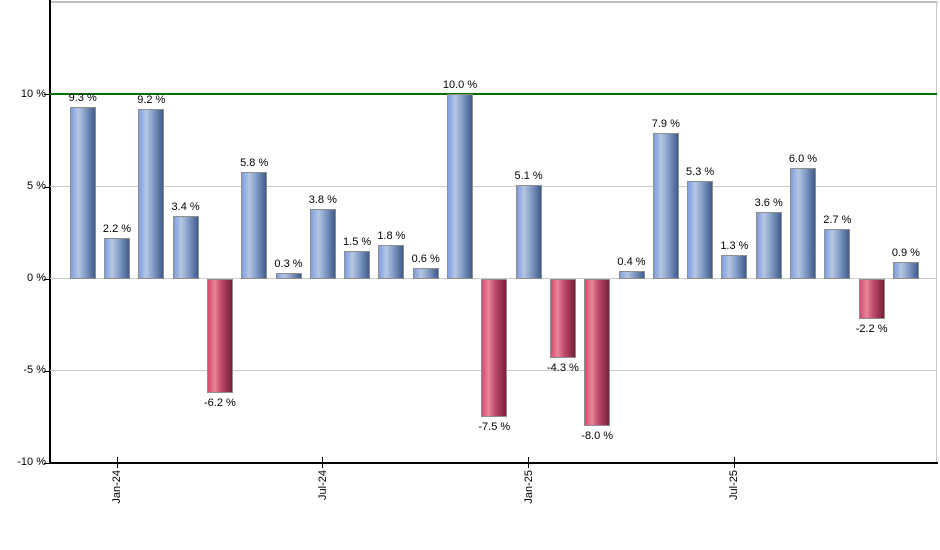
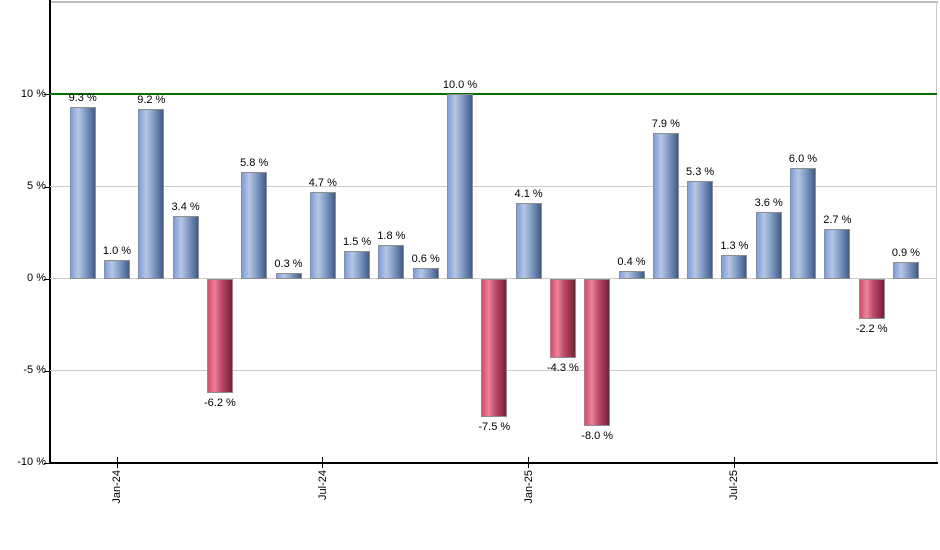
Jan-24: 2.2 -> 1.0
Jul-24: 3.8 -> 4.7
Jan-25: 5.1 -> 4.1
